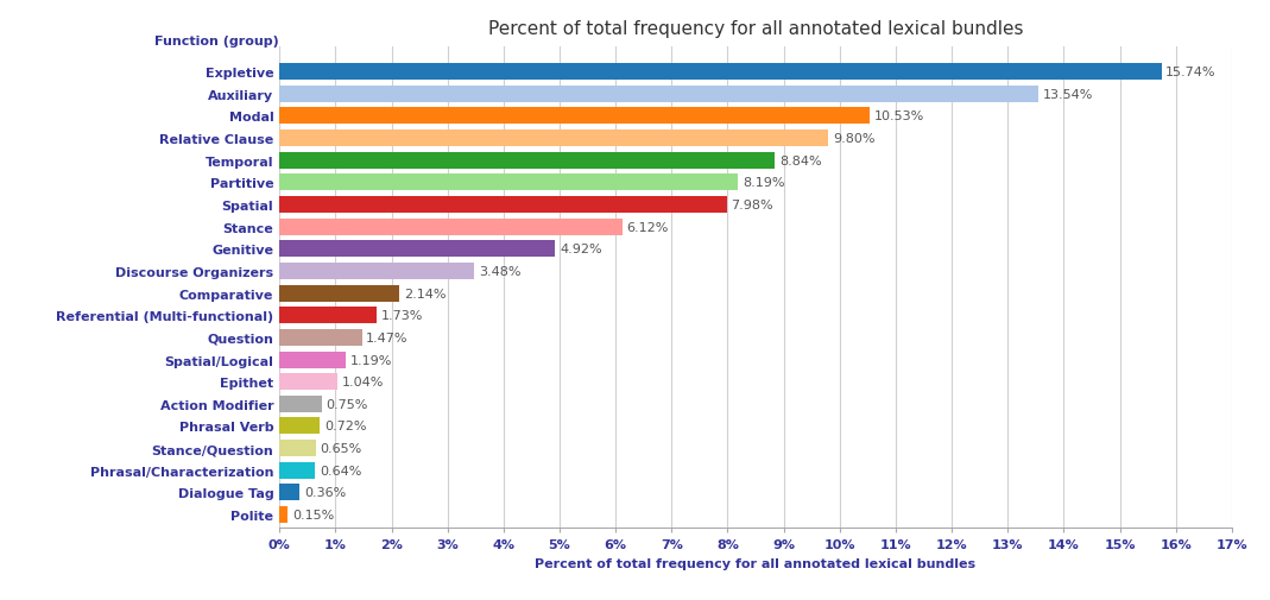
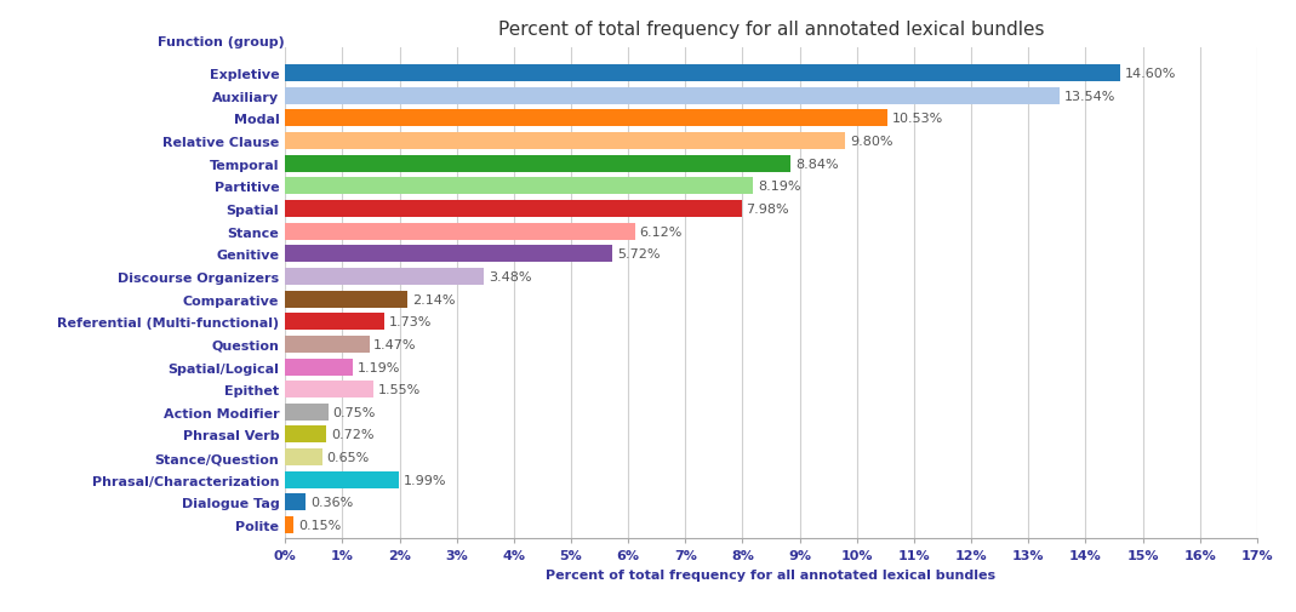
Expletive: 15.74% -> 14.60%
Genitive: 4.92% -> 5.72%
Epithet: 1.04% -> 1.55%
Phrasal/Characterization: 0.64% -> 1.99%
